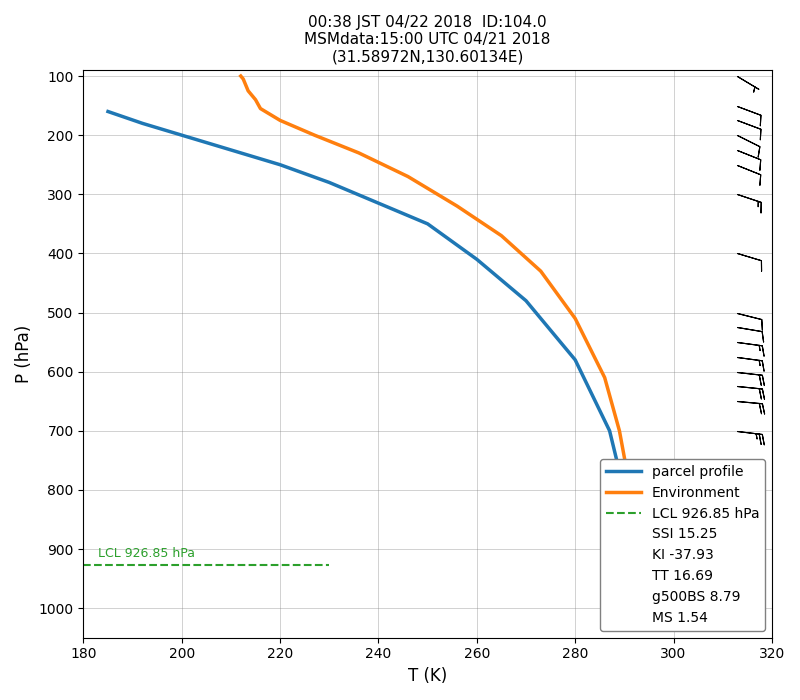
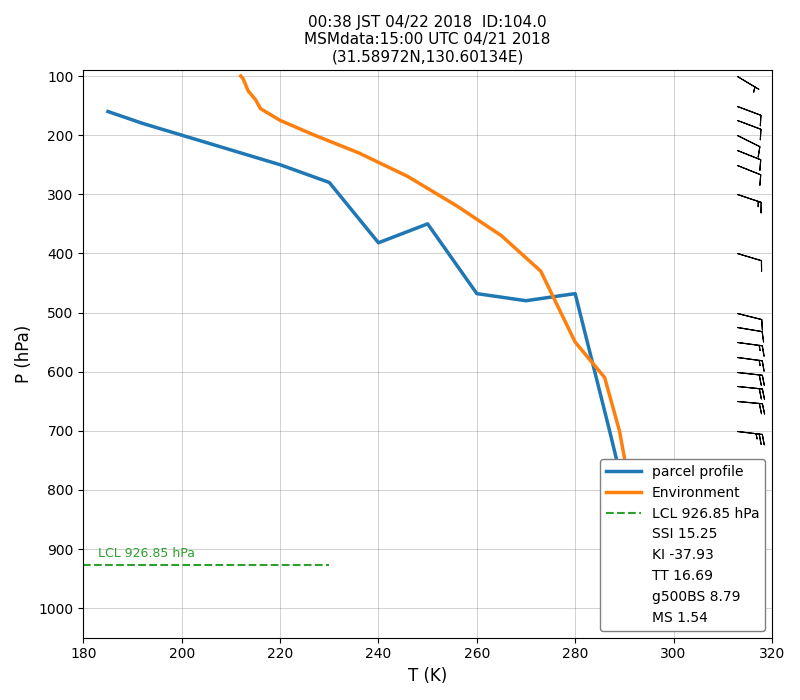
parcel profile/240: 315 -> 382
parcel profile/260: 410 -> 468
parcel profile/280: 580 -> 468
Environment/280: 510 -> 550
